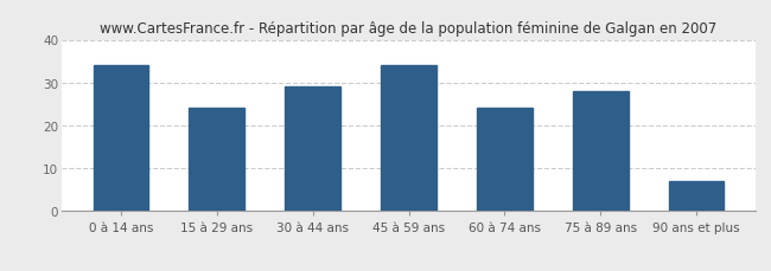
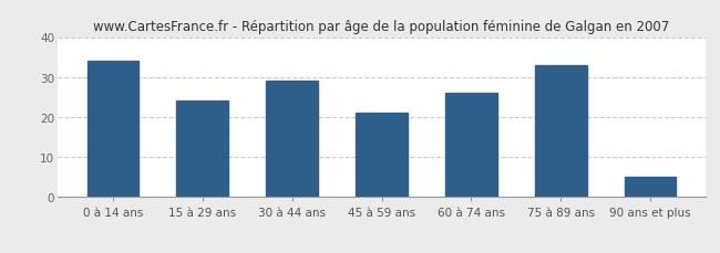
45 à 59 ans: 34 -> 21
60 à 74 ans: 24 -> 26
75 à 89 ans: 28 -> 33
90 ans et plus: 7 -> 5
